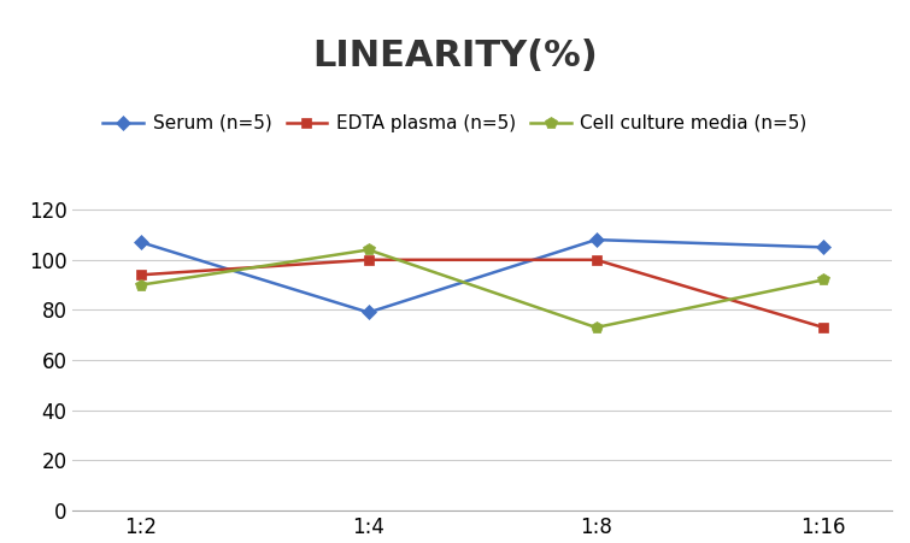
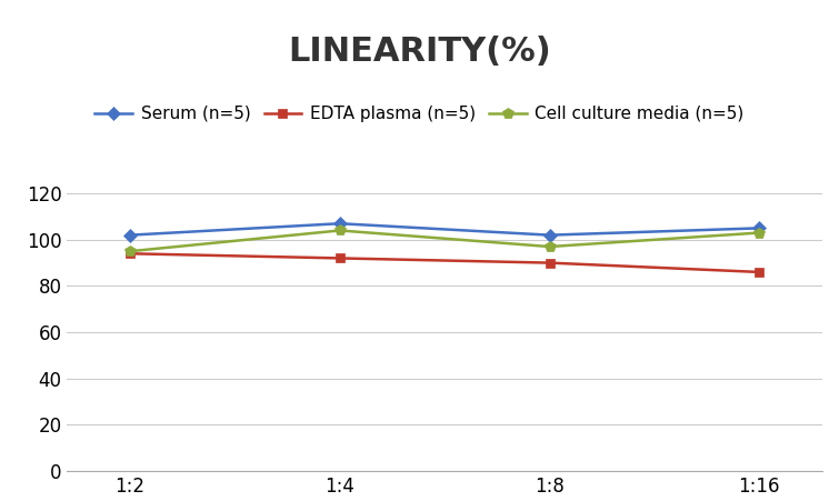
Serum (n=5)/1:2: 107 -> 102
Cell culture media (n=5)/1:2: 90 -> 95
Serum (n=5)/1:4: 79 -> 107
EDTA plasma (n=5)/1:4: 100 -> 92
Serum (n=5)/1:8: 108 -> 102
EDTA plasma (n=5)/1:8: 100 -> 90
Cell culture media (n=5)/1:8: 73 -> 97
EDTA plasma (n=5)/1:16: 73 -> 86
Cell culture media (n=5)/1:16: 92 -> 103
